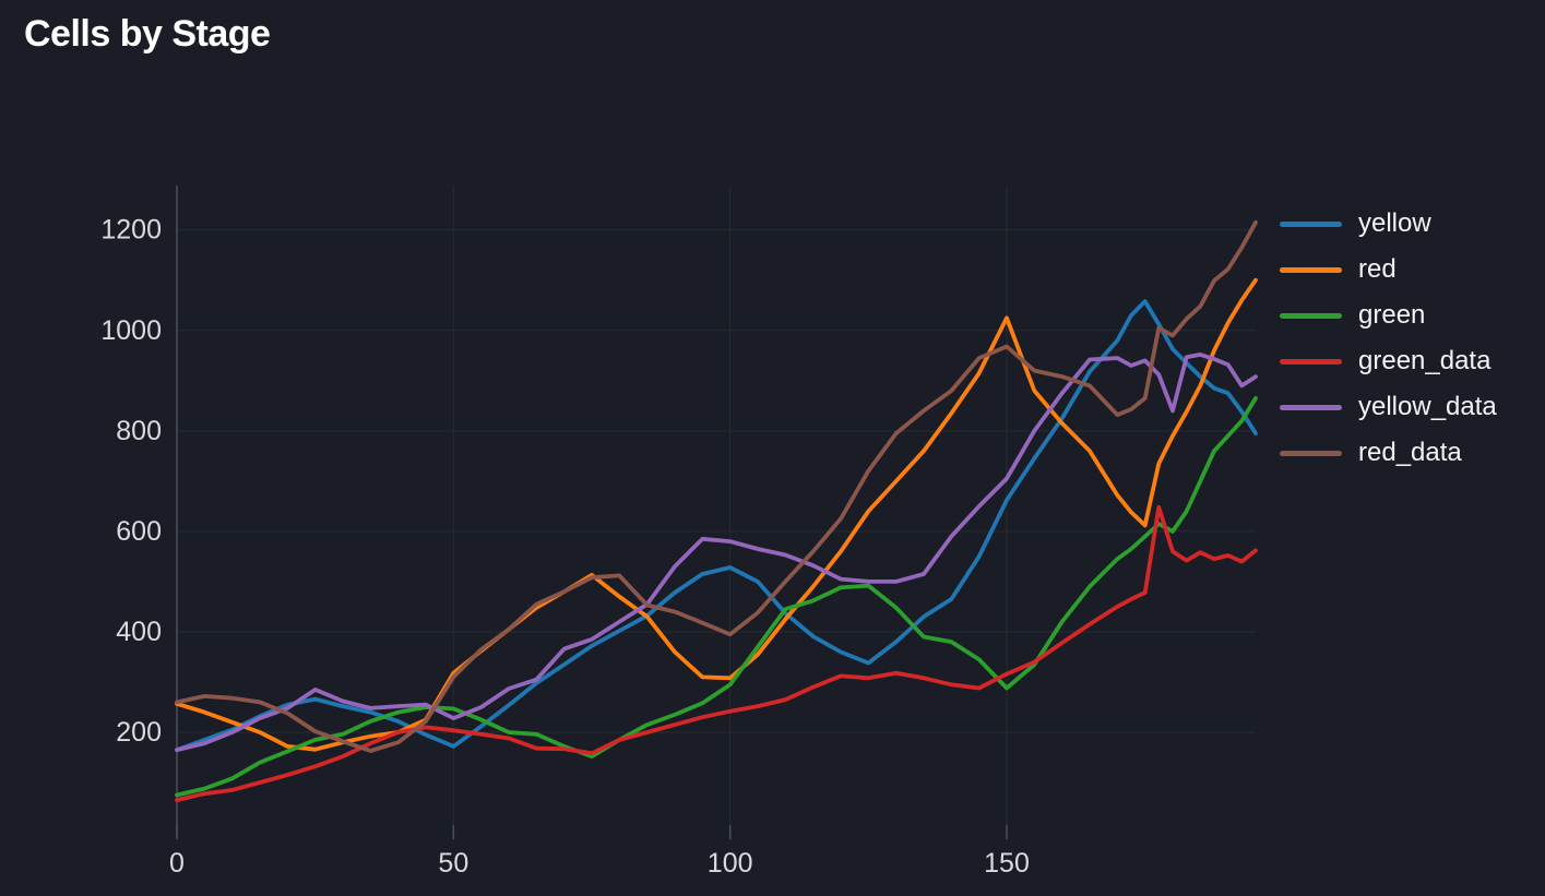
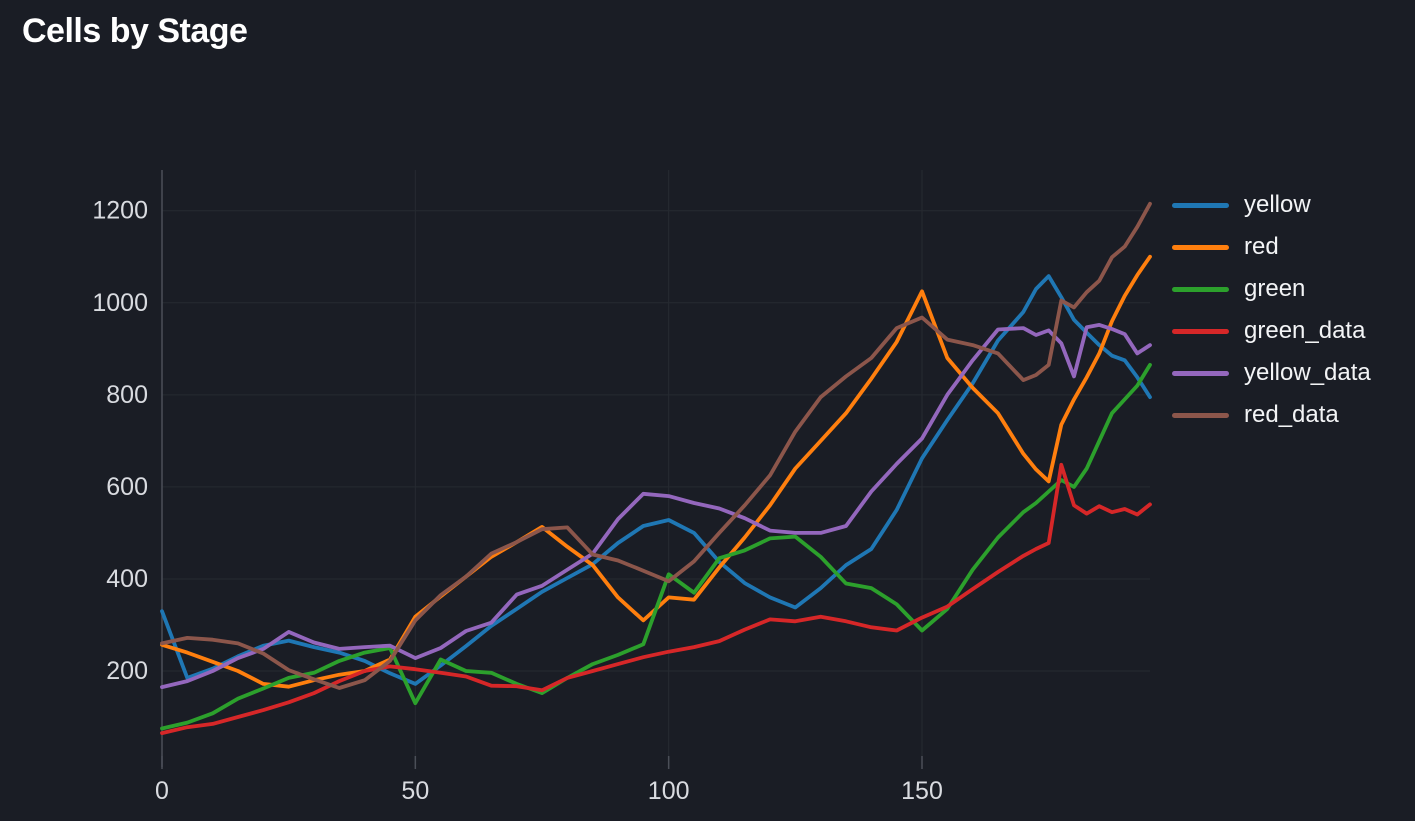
yellow/0: 160 -> 330
green/50: 250 -> 130
red/100: 310 -> 360
green/100: 300 -> 410
